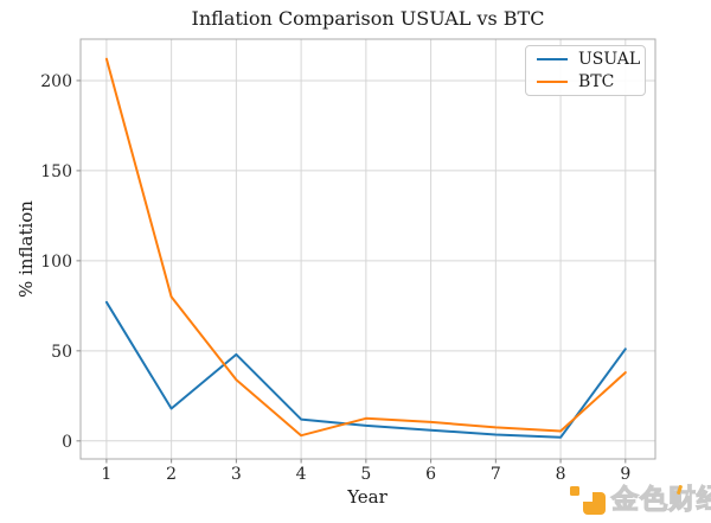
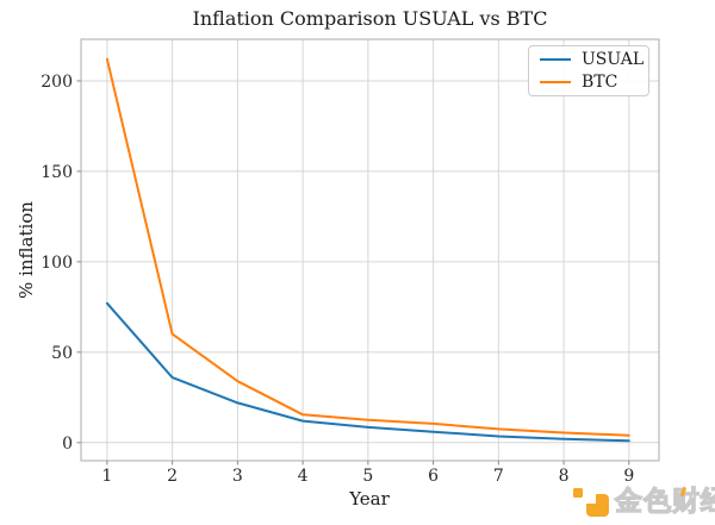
USUAL/2: 18 -> 36
BTC/2: 80 -> 60
USUAL/3: 48 -> 22
BTC/4: 3 -> 16
USUAL/9: 51 -> 1
BTC/9: 38 -> 4
